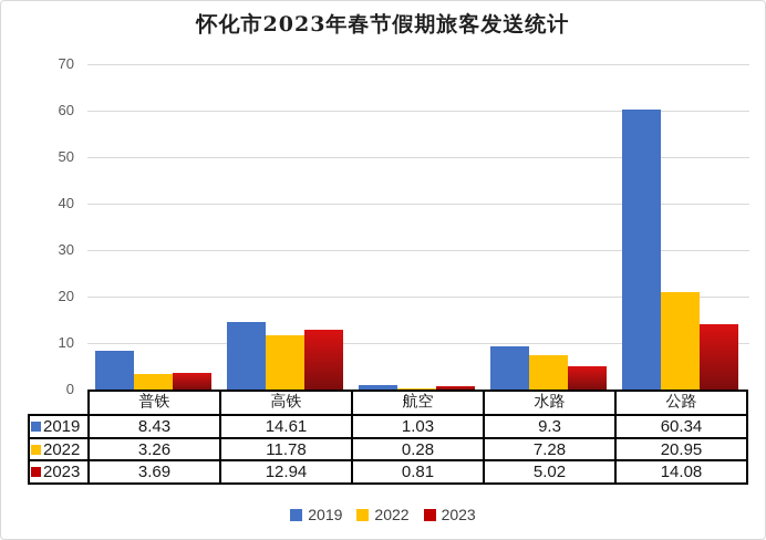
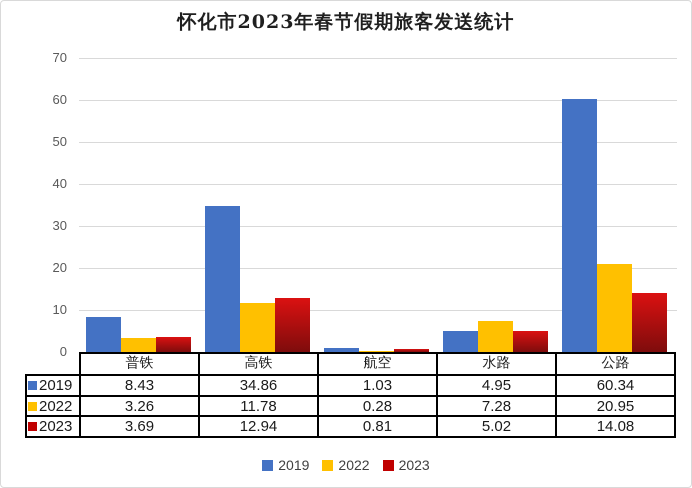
2019/高铁: 14.61 -> 34.86
2019/水路: 9.3 -> 4.95
